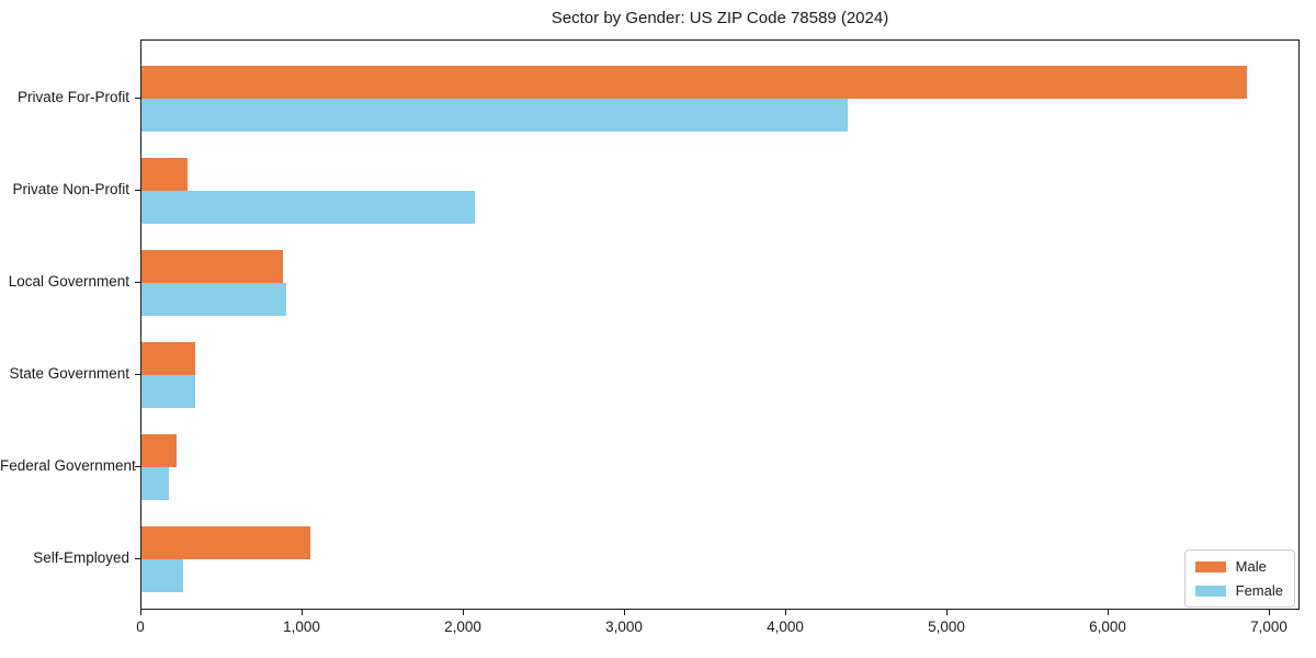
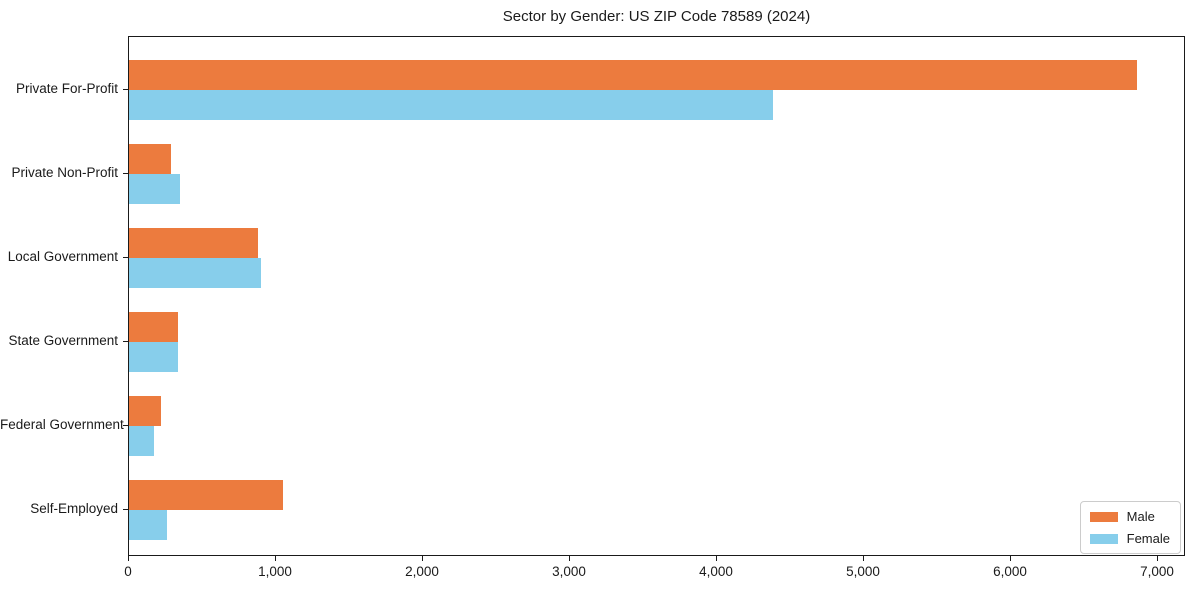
Female/Private Non-Profit: 2070 -> 350
